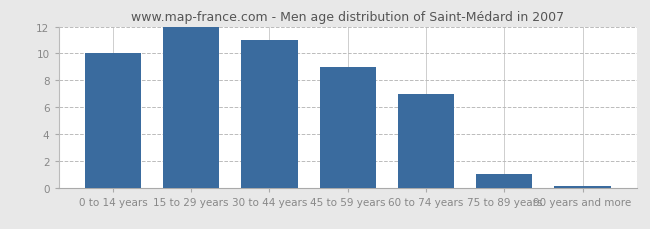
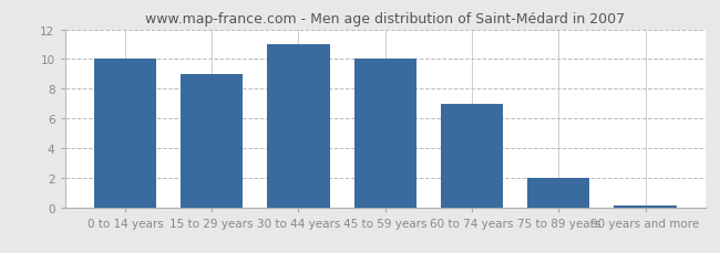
15 to 29 years: 12.0 -> 9.0
45 to 59 years: 9.0 -> 10.0
75 to 89 years: 1.0 -> 2.0
